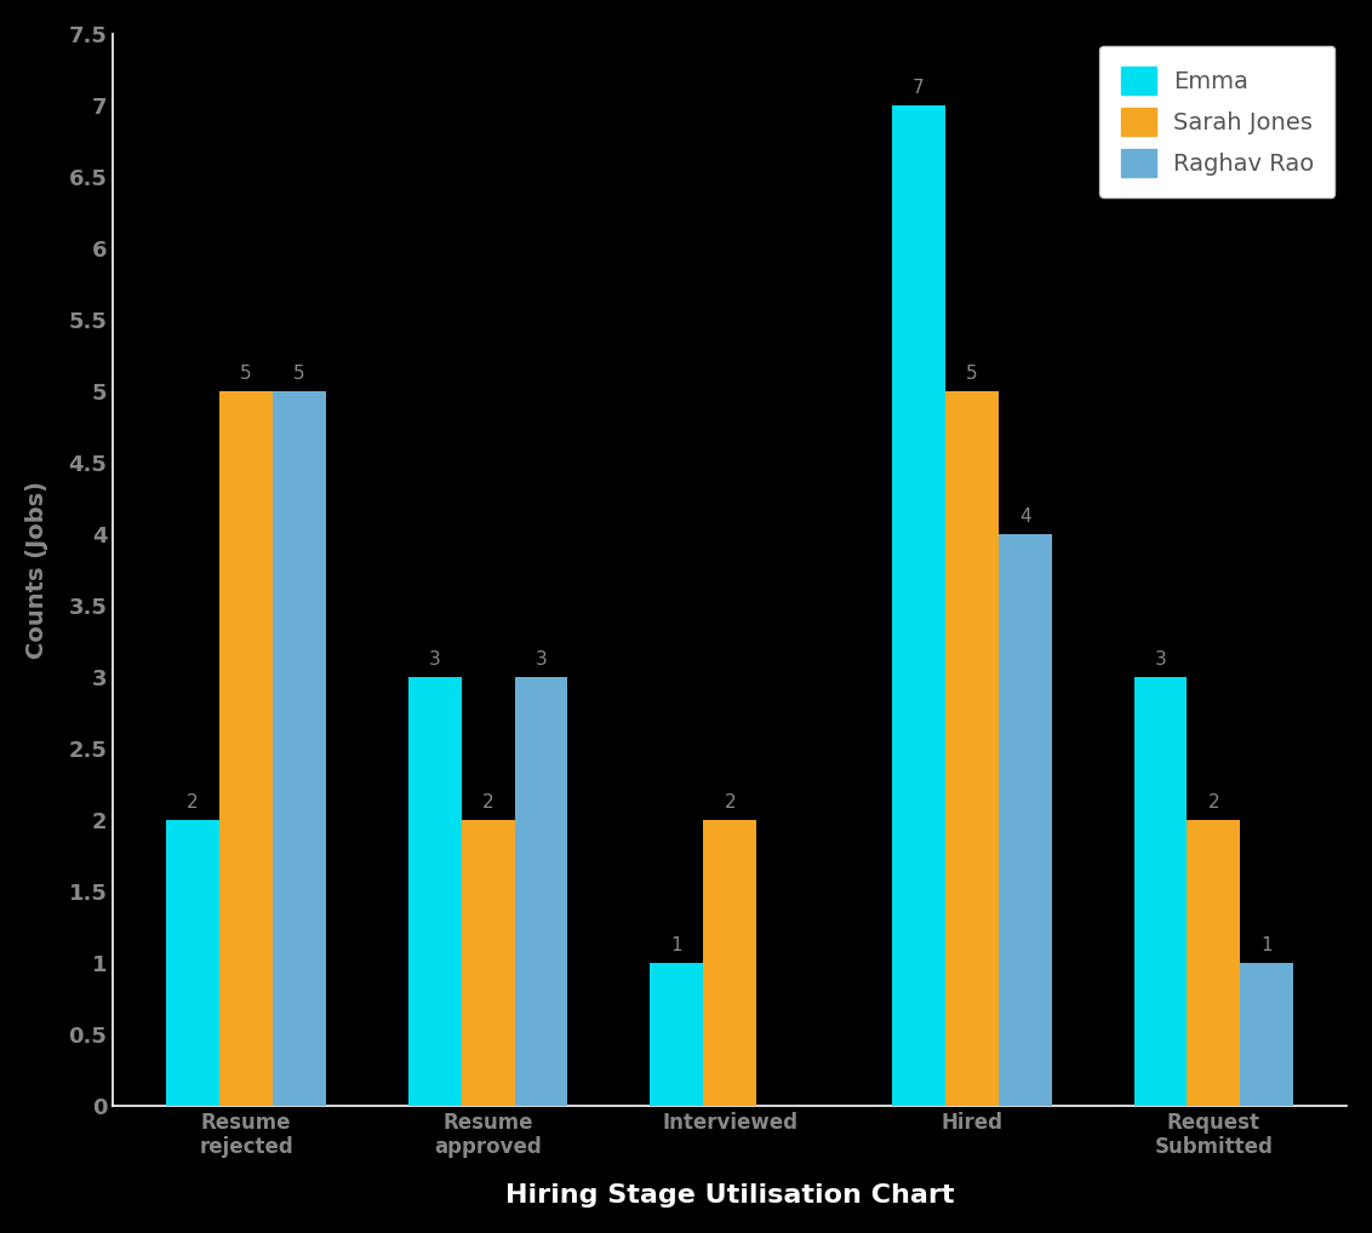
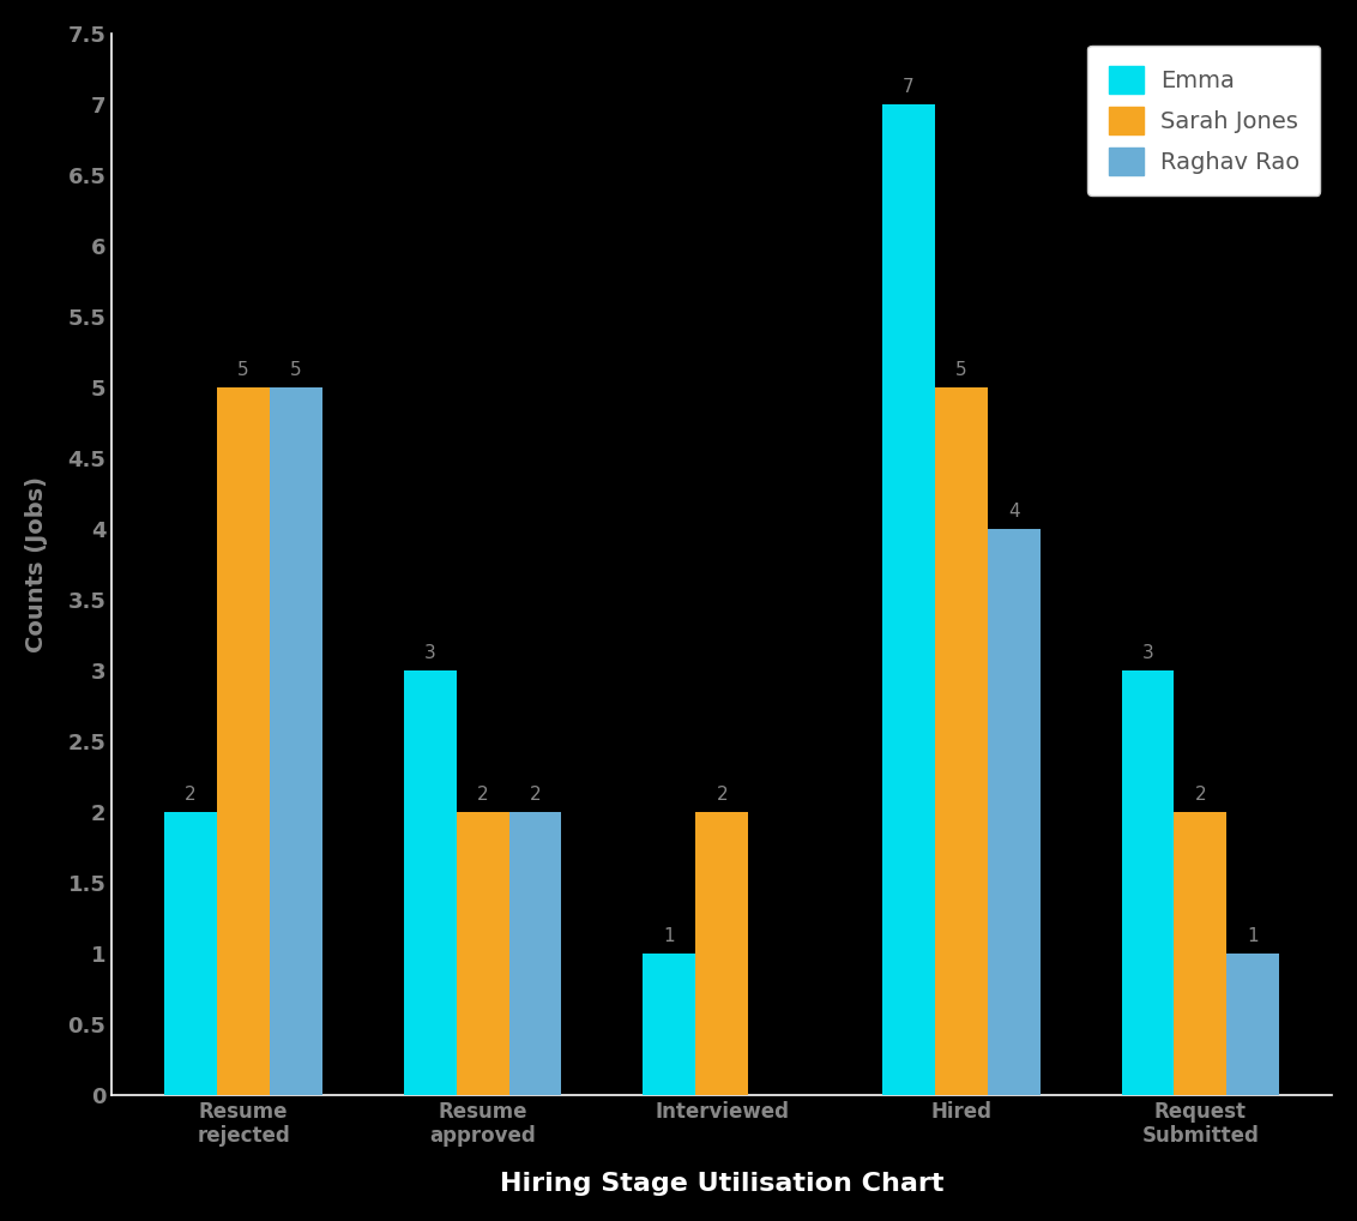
Raghav Rao/Resume approved: 3 -> 2
